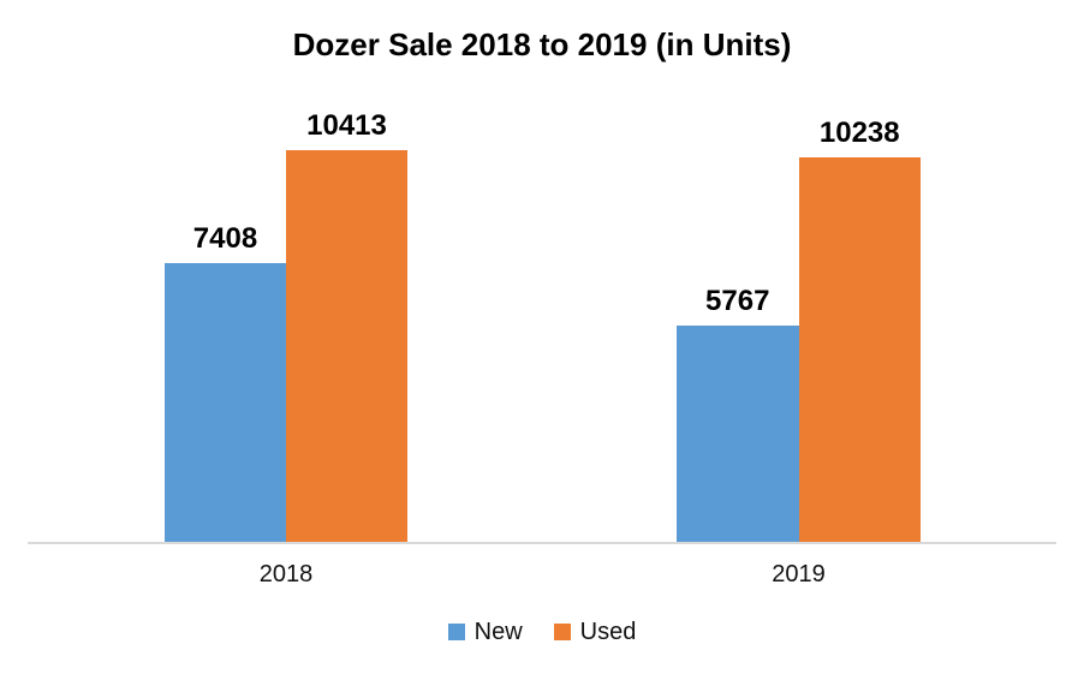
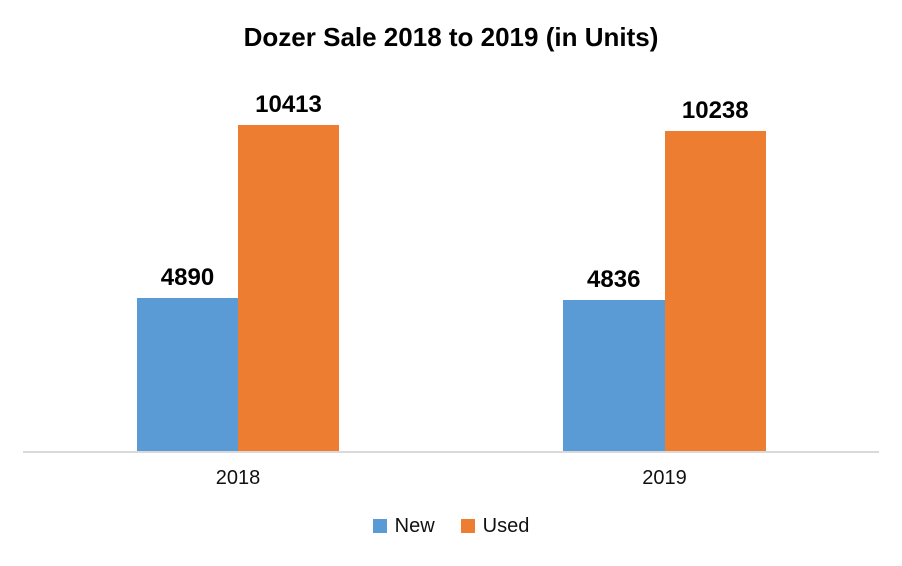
New/2018: 7408 -> 4890
New/2019: 5767 -> 4836
